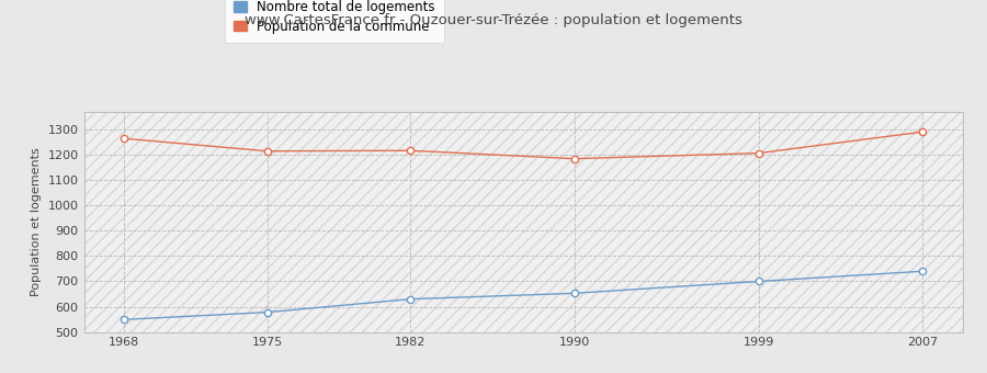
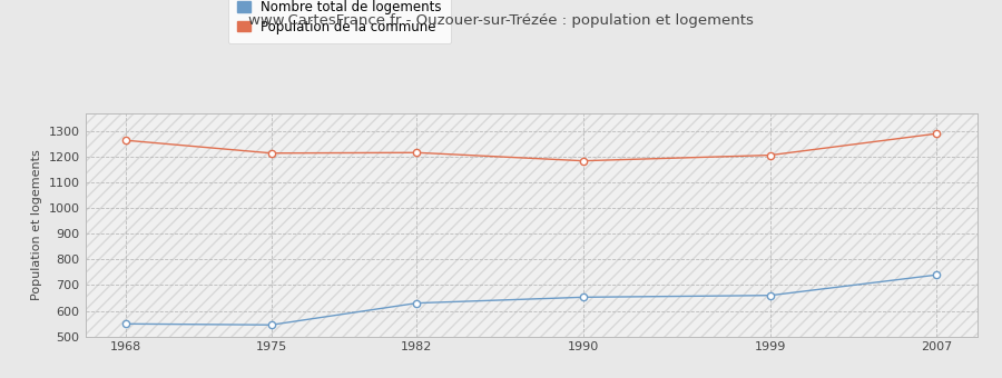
Nombre total de logements/1975: 578 -> 545
Nombre total de logements/1999: 700 -> 660
